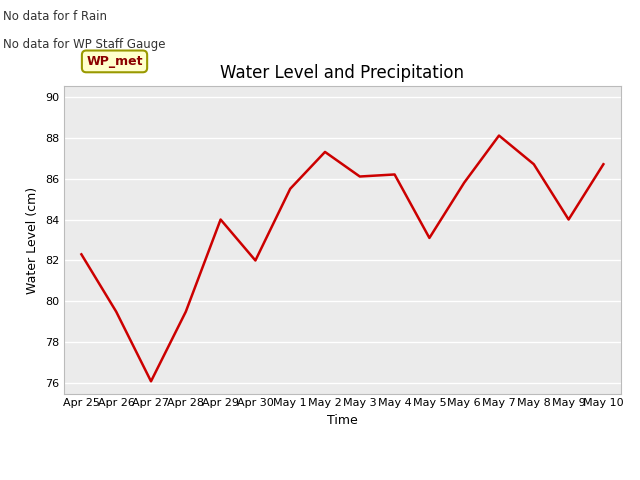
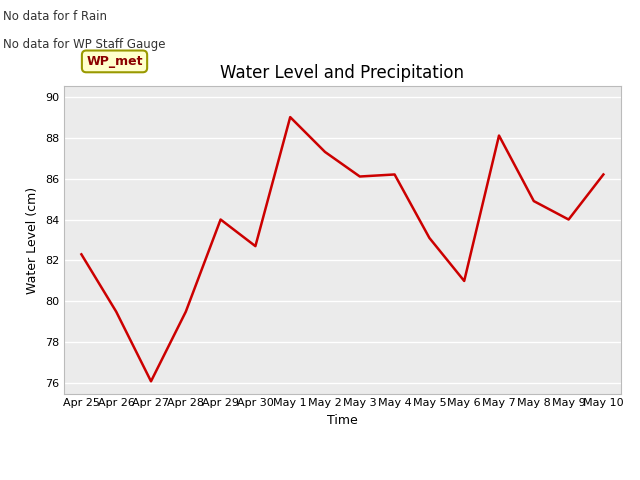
Apr 30: 82.0 -> 82.7
May 1: 85.5 -> 89.0
May 6: 85.8 -> 81.0
May 8: 86.7 -> 84.9
May 10: 86.7 -> 86.2
